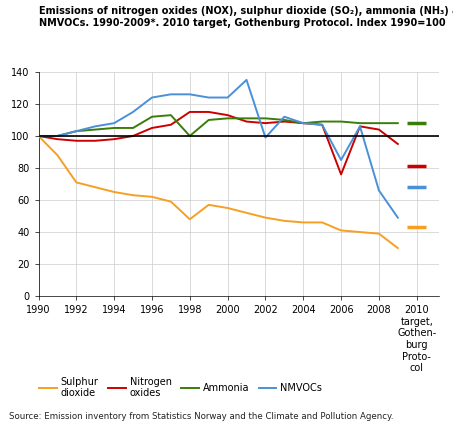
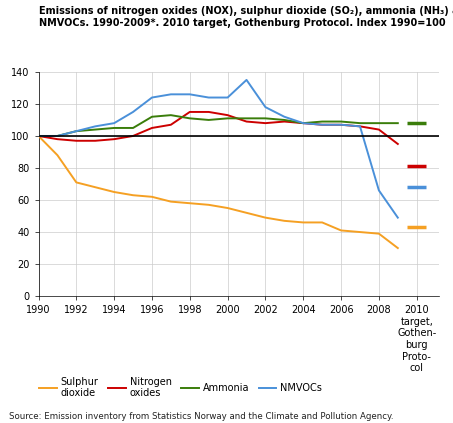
Sulphur dioxide/1998: 48 -> 58
Ammonia/1998: 100 -> 111
NMVOCs/2002: 99 -> 118
Nitrogen oxides/2006: 76 -> 107
NMVOCs/2006: 85 -> 107
